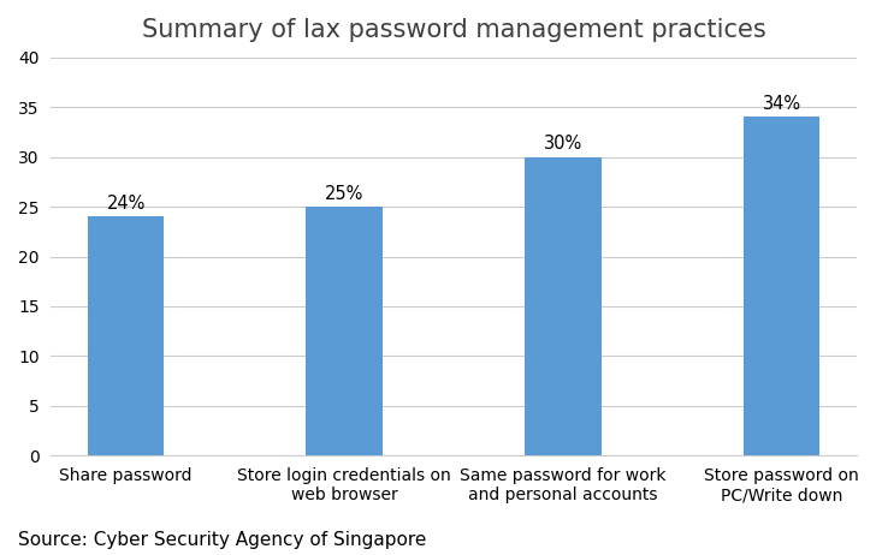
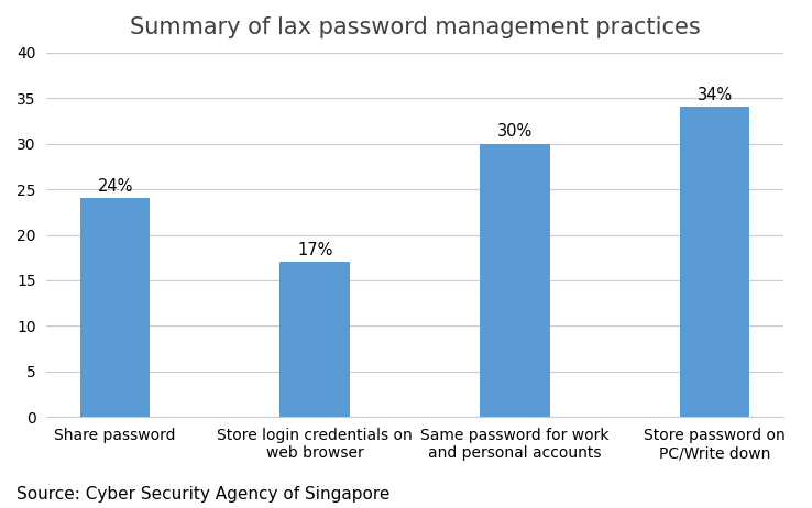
Store login credentials on web browser: 25% -> 17%
